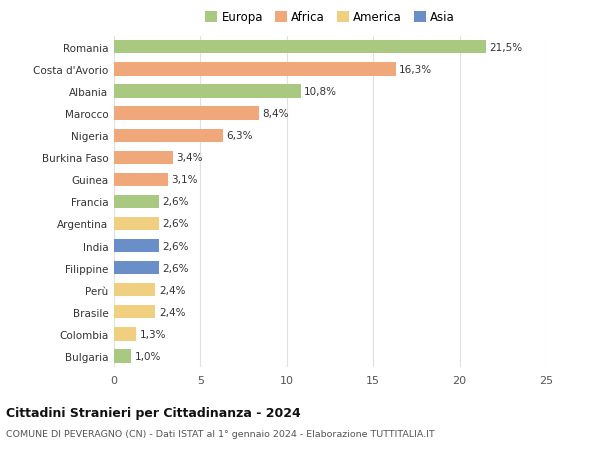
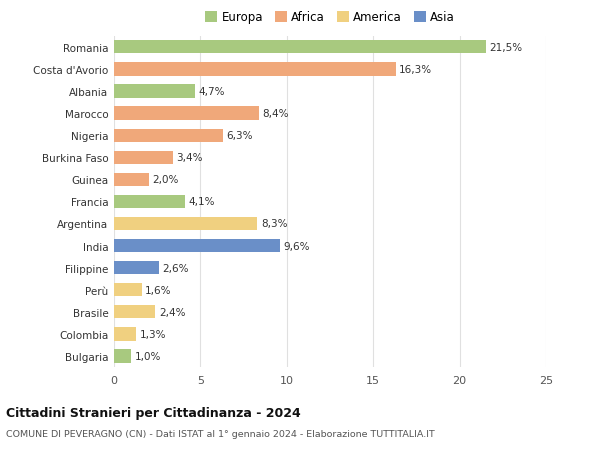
Albania: 10,8% -> 4,7%
Guinea: 3,1% -> 2,0%
Francia: 2,6% -> 4,1%
Argentina: 2,6% -> 8,3%
India: 2,6% -> 9,6%
Perù: 2,4% -> 1,6%
